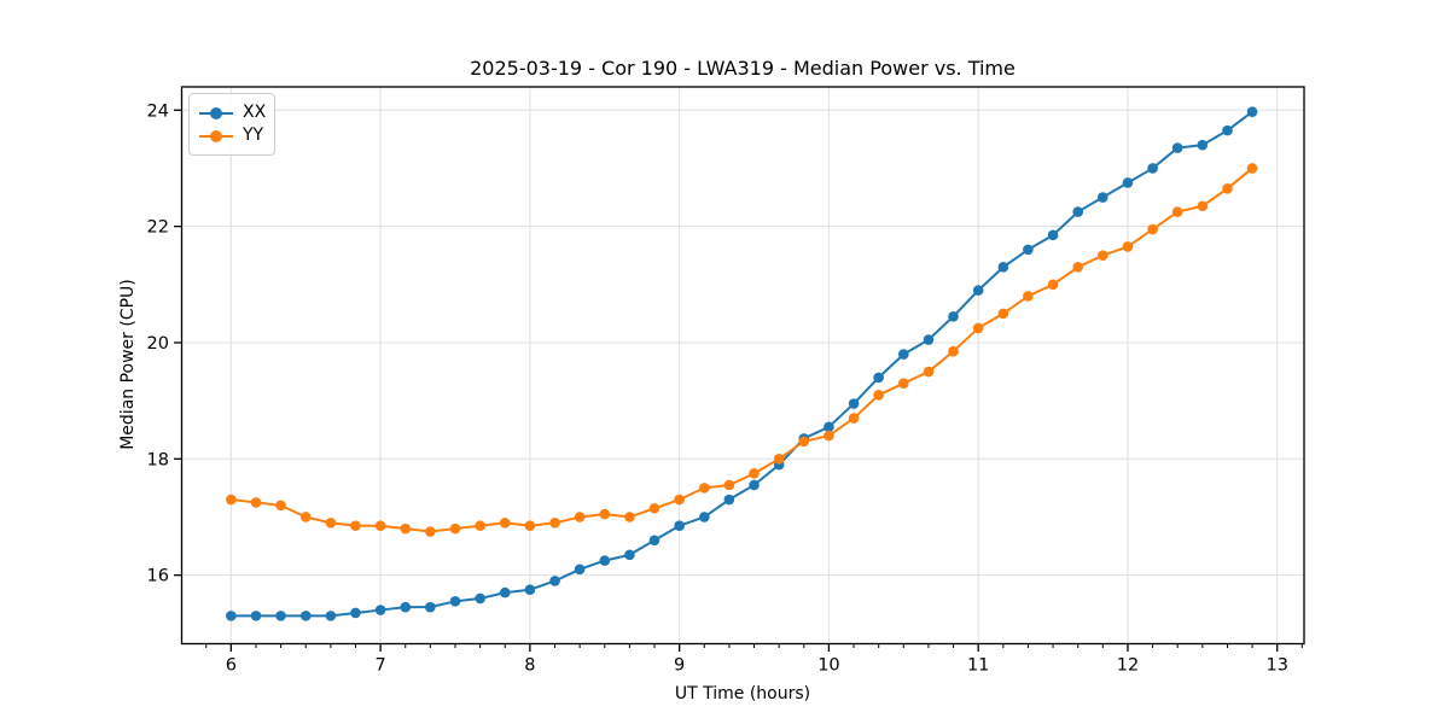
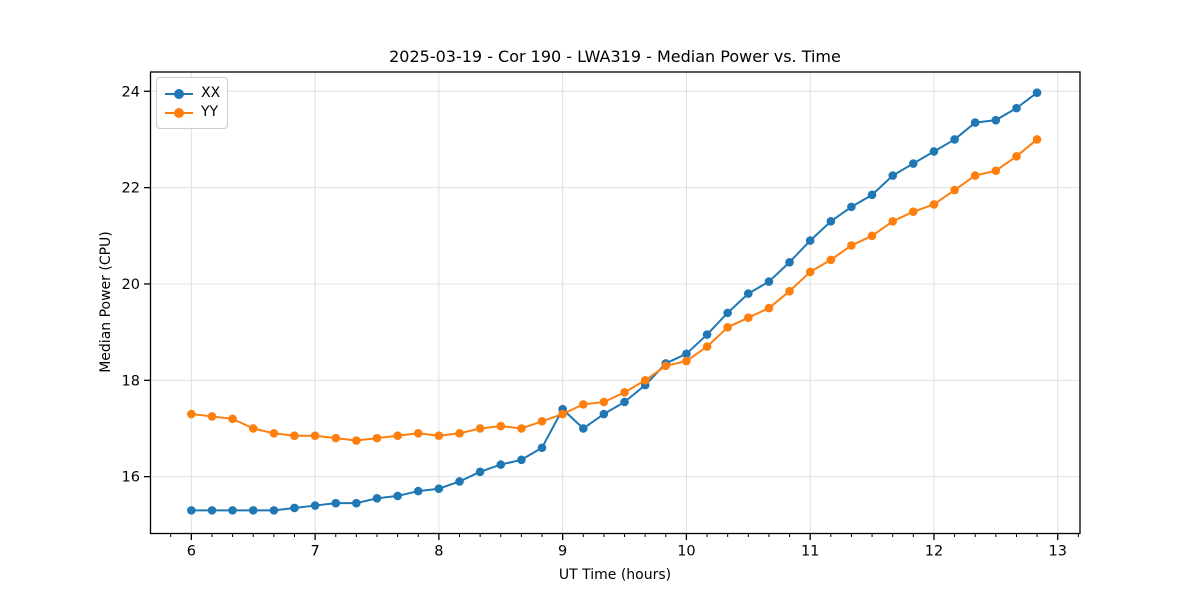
XX/9: 16.9 -> 17.4
